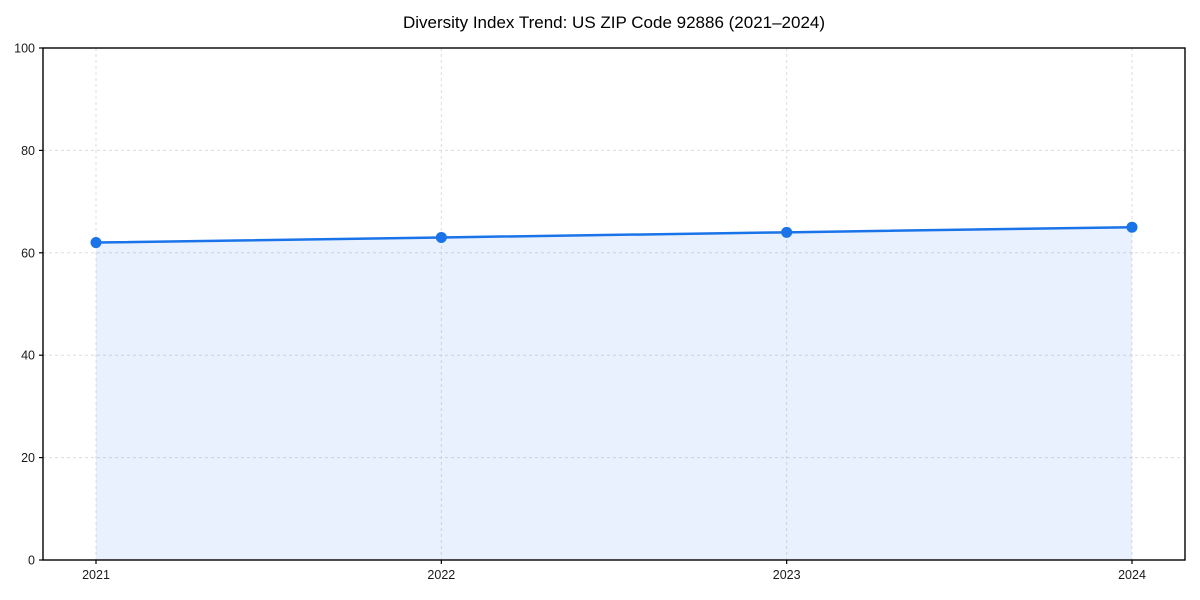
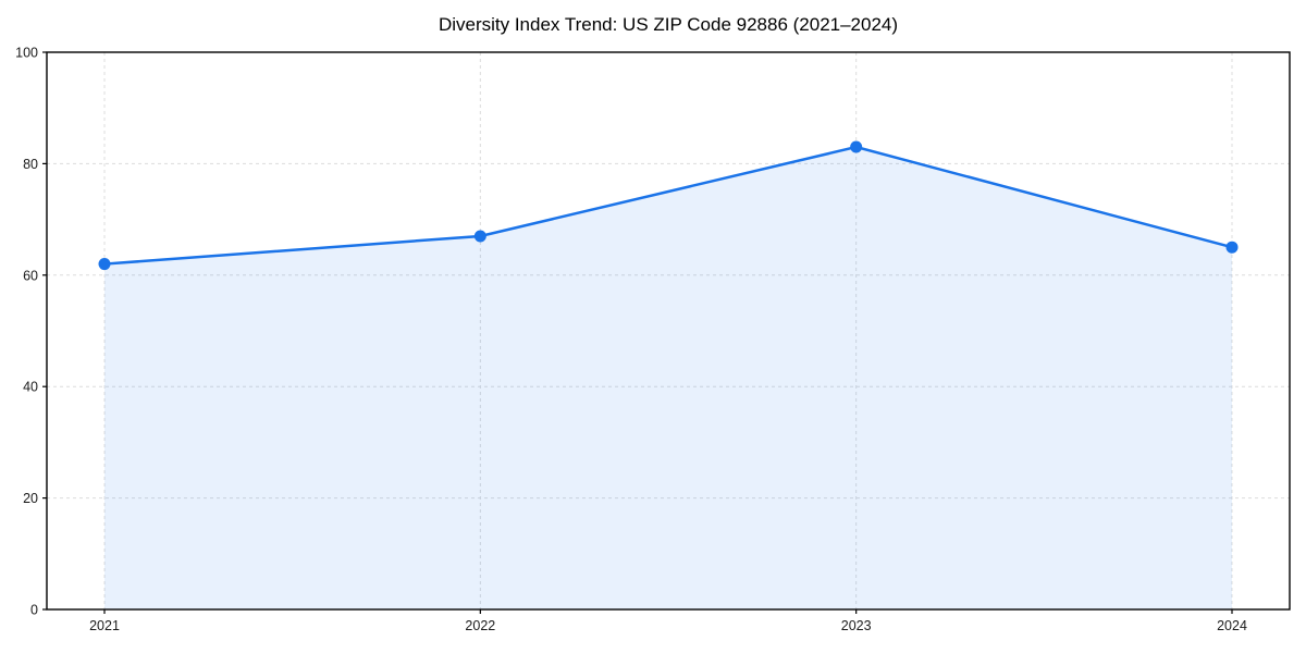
2022: 63 -> 67
2023: 64 -> 83
